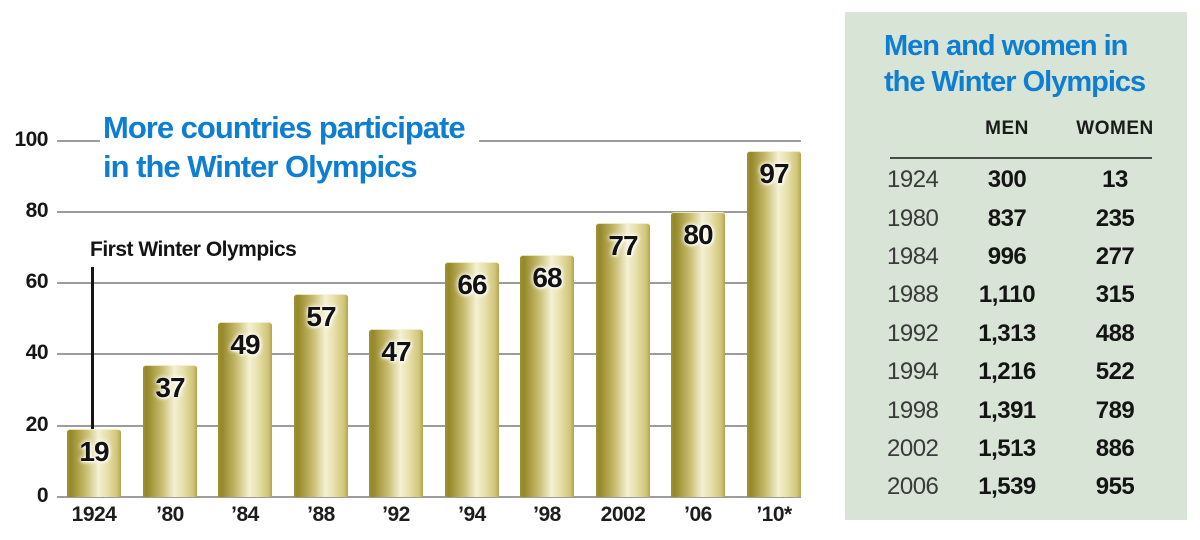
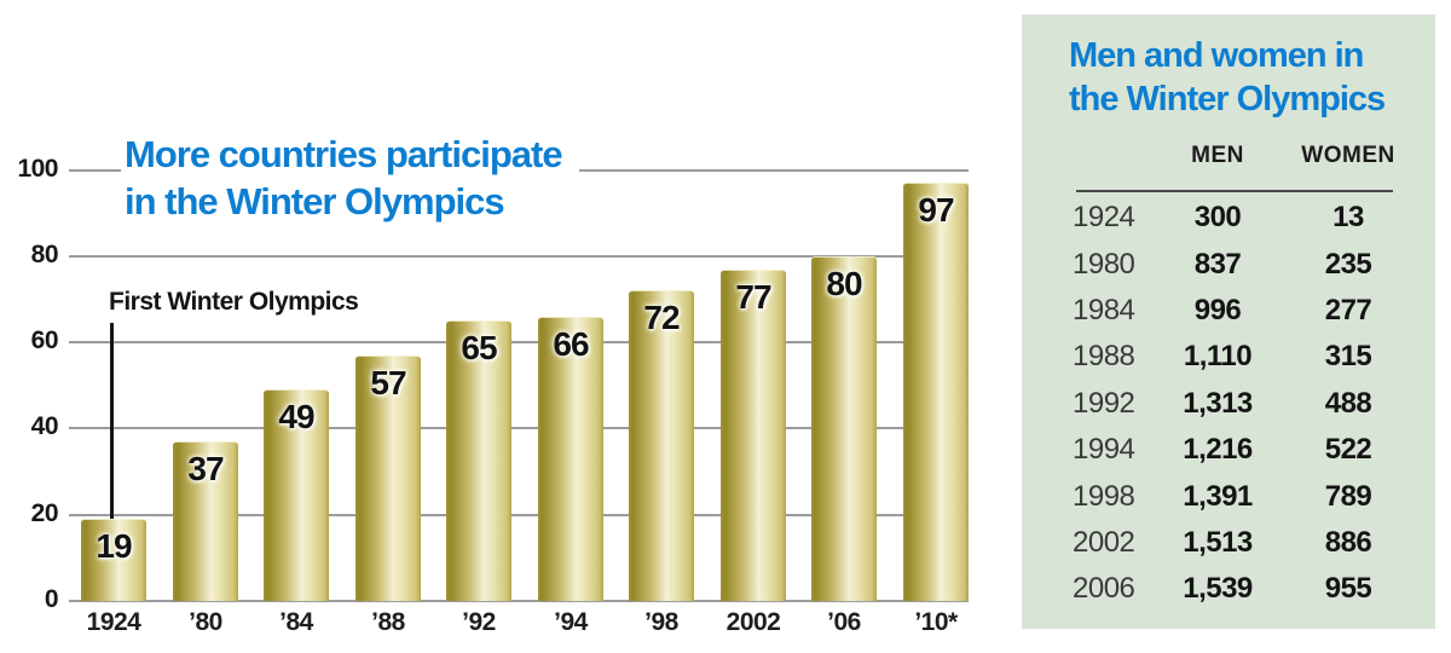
More countries participate in the Winter Olympics/’92: 47 -> 65
More countries participate in the Winter Olympics/’98: 68 -> 72
